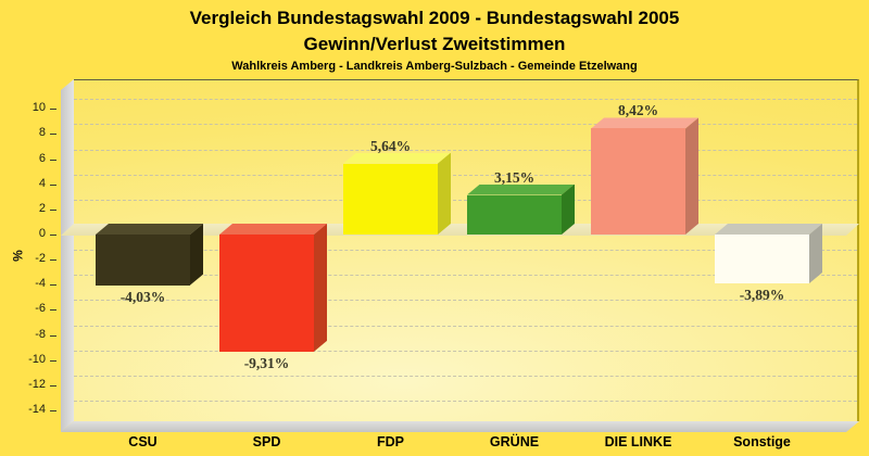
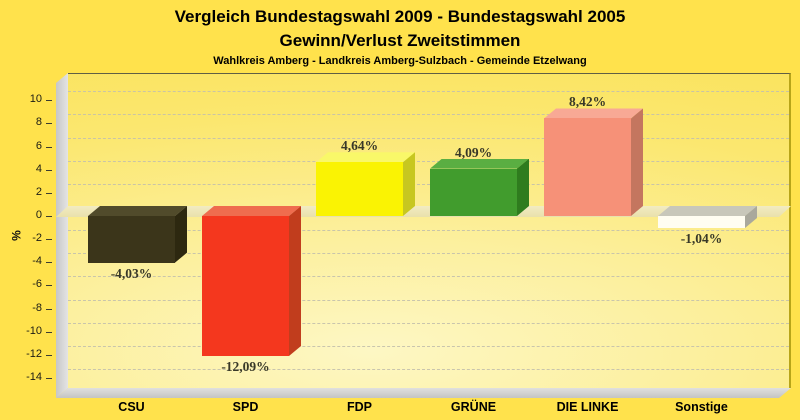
SPD: -9,31% -> -12,09%
FDP: 5,64% -> 4,64%
GRÜNE: 3,15% -> 4,09%
Sonstige: -3,89% -> -1,04%
